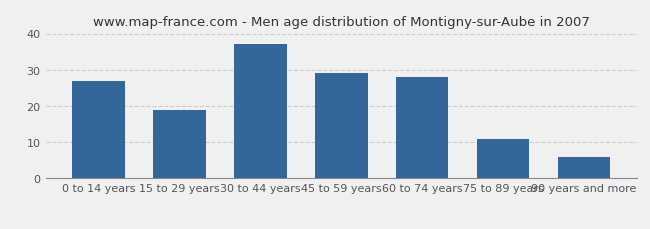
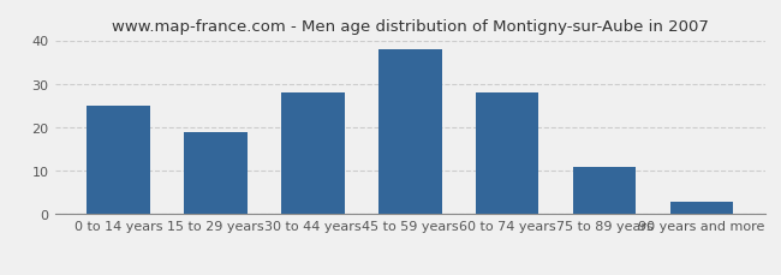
0 to 14 years: 27 -> 25
30 to 44 years: 37 -> 28
45 to 59 years: 29 -> 38
90 years and more: 6 -> 3
